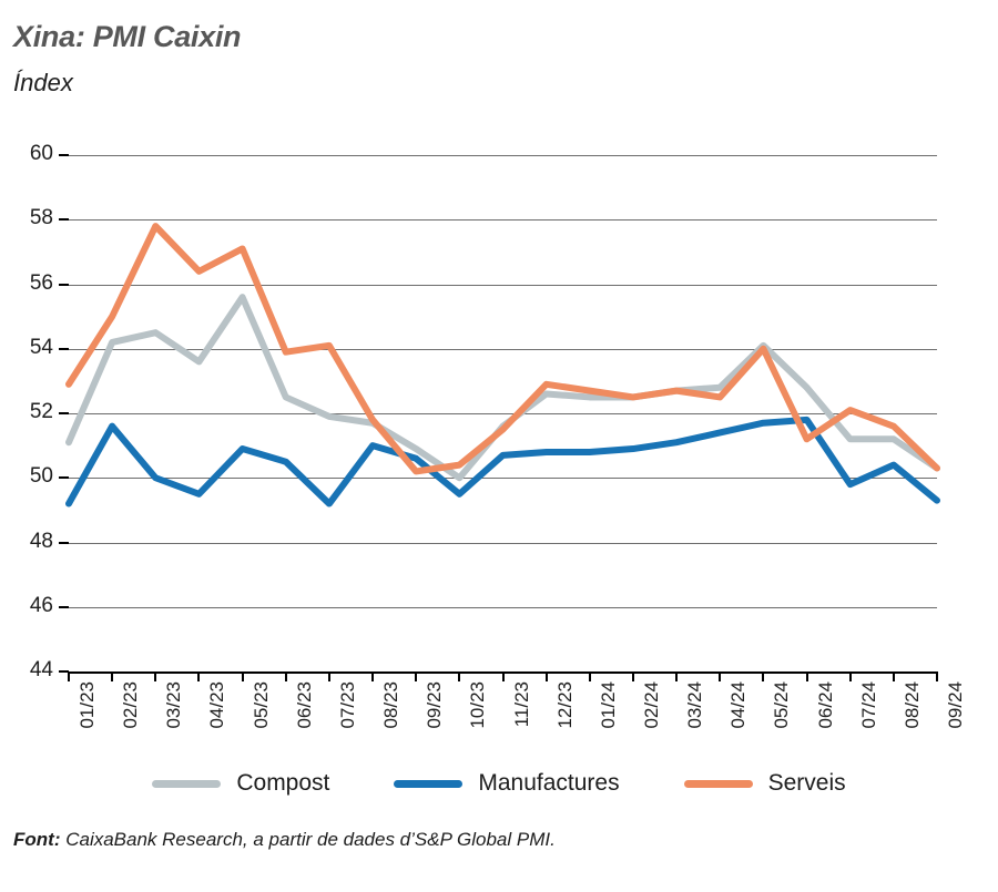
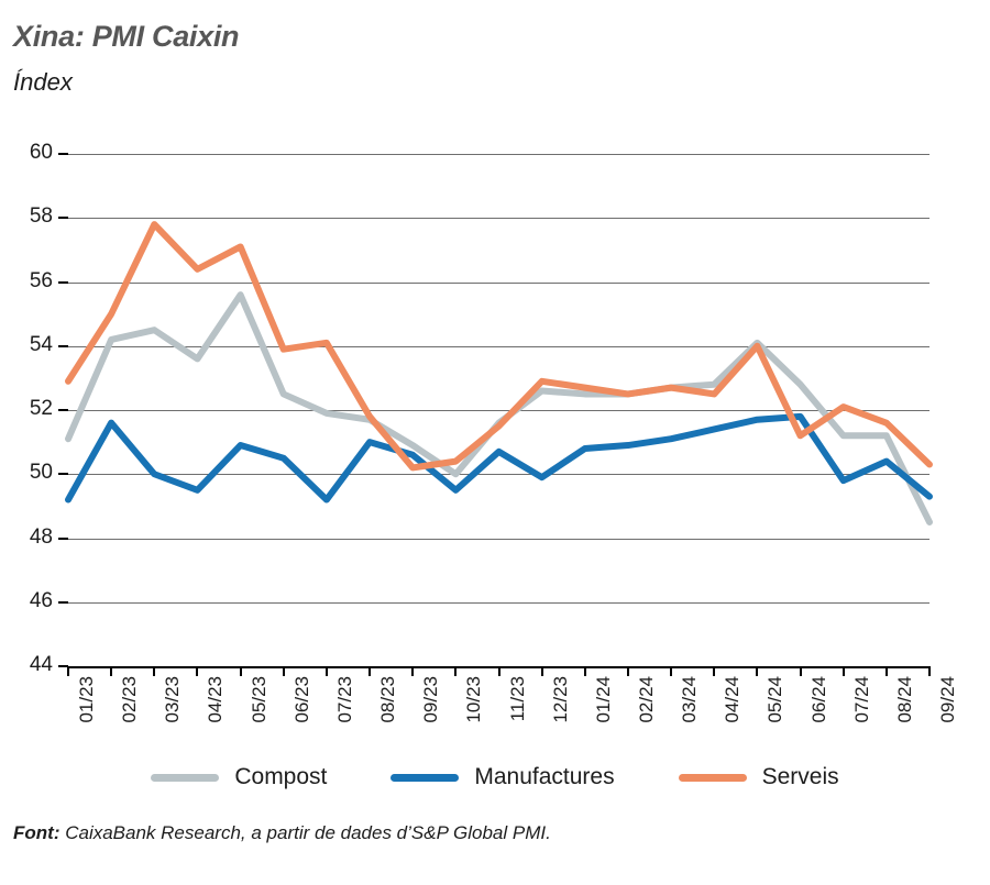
Manufactures/12/23: 50.8 -> 49.9
Compost/09/24: 50.3 -> 48.5
